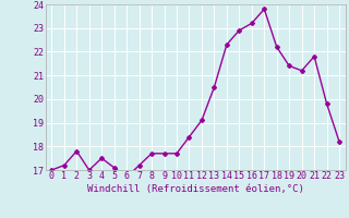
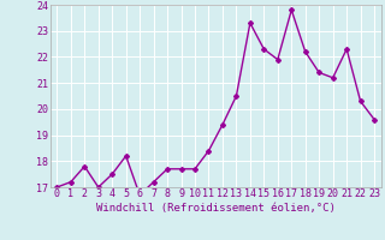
5: 17.1 -> 18.2
12: 19.1 -> 19.4
14: 22.3 -> 23.3
15: 22.9 -> 22.3
16: 23.2 -> 21.9
21: 21.8 -> 22.3
22: 19.8 -> 20.3
23: 18.2 -> 19.6
